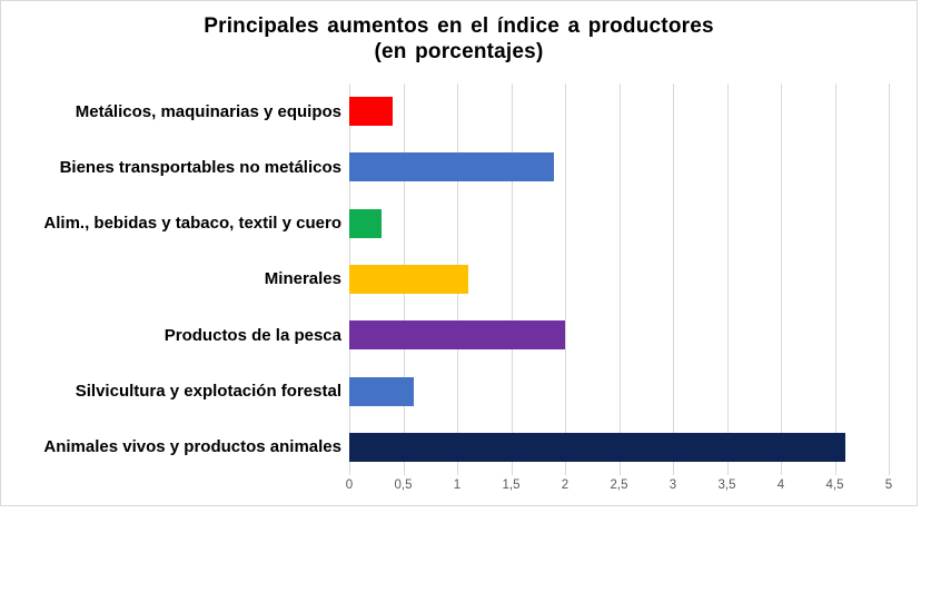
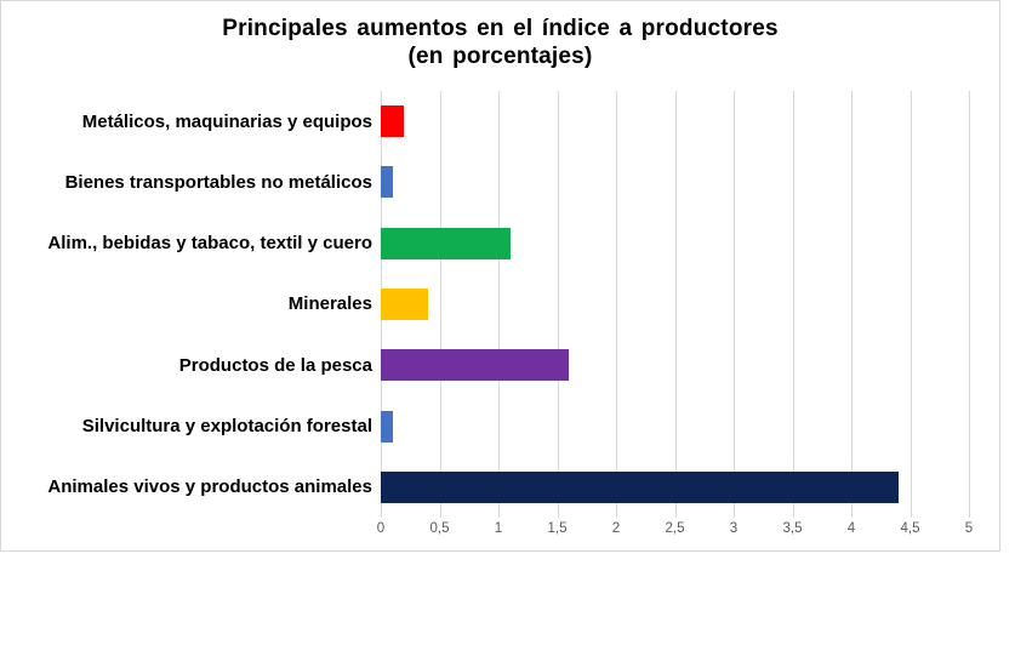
Metálicos, maquinarias y equipos: 0.4 -> 0.2
Bienes transportables no metálicos: 1.9 -> 0.1
Alim., bebidas y tabaco, textil y cuero: 0.3 -> 1.1
Minerales: 1.1 -> 0.4
Productos de la pesca: 2.0 -> 1.6
Silvicultura y explotación forestal: 0.6 -> 0.1
Animales vivos y productos animales: 4.6 -> 4.4
